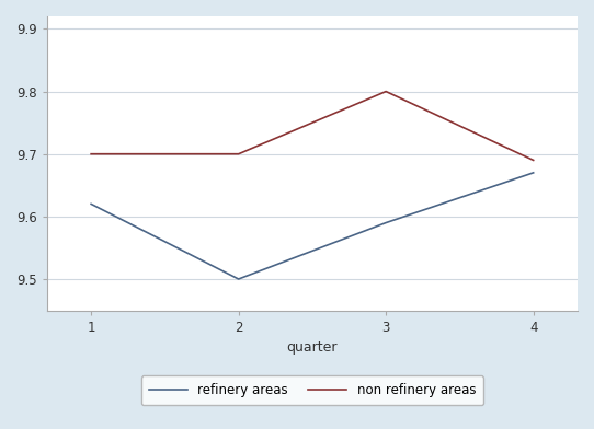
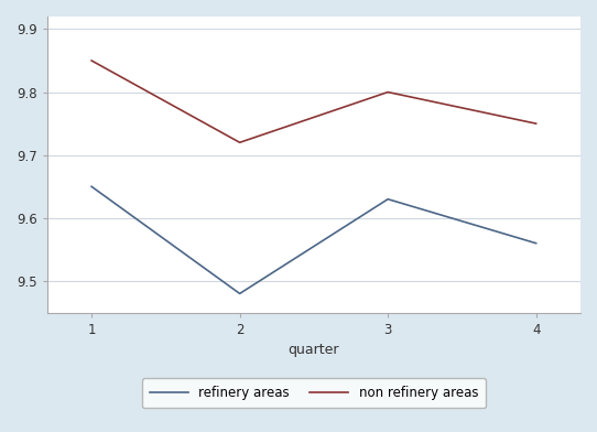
refinery areas/1: 9.62 -> 9.65
non refinery areas/1: 9.70 -> 9.85
refinery areas/2: 9.50 -> 9.48
non refinery areas/2: 9.70 -> 9.72
refinery areas/3: 9.59 -> 9.63
refinery areas/4: 9.67 -> 9.56
non refinery areas/4: 9.69 -> 9.75
